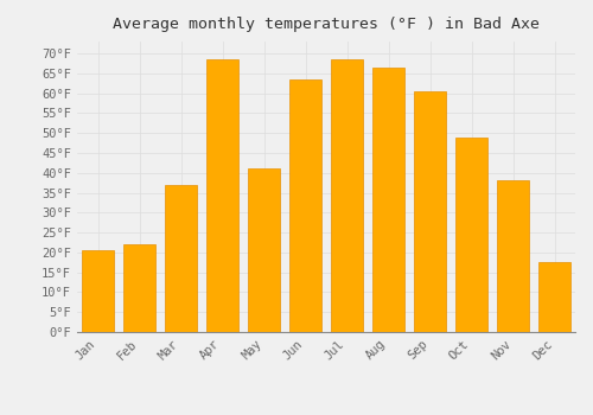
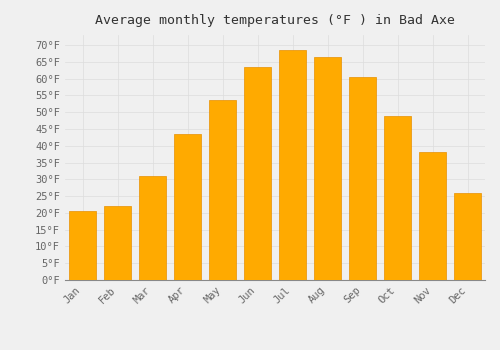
Mar: 37.0°F -> 31.0°F
Apr: 68.5°F -> 43.5°F
May: 41.0°F -> 53.5°F
Dec: 17.5°F -> 26.0°F
